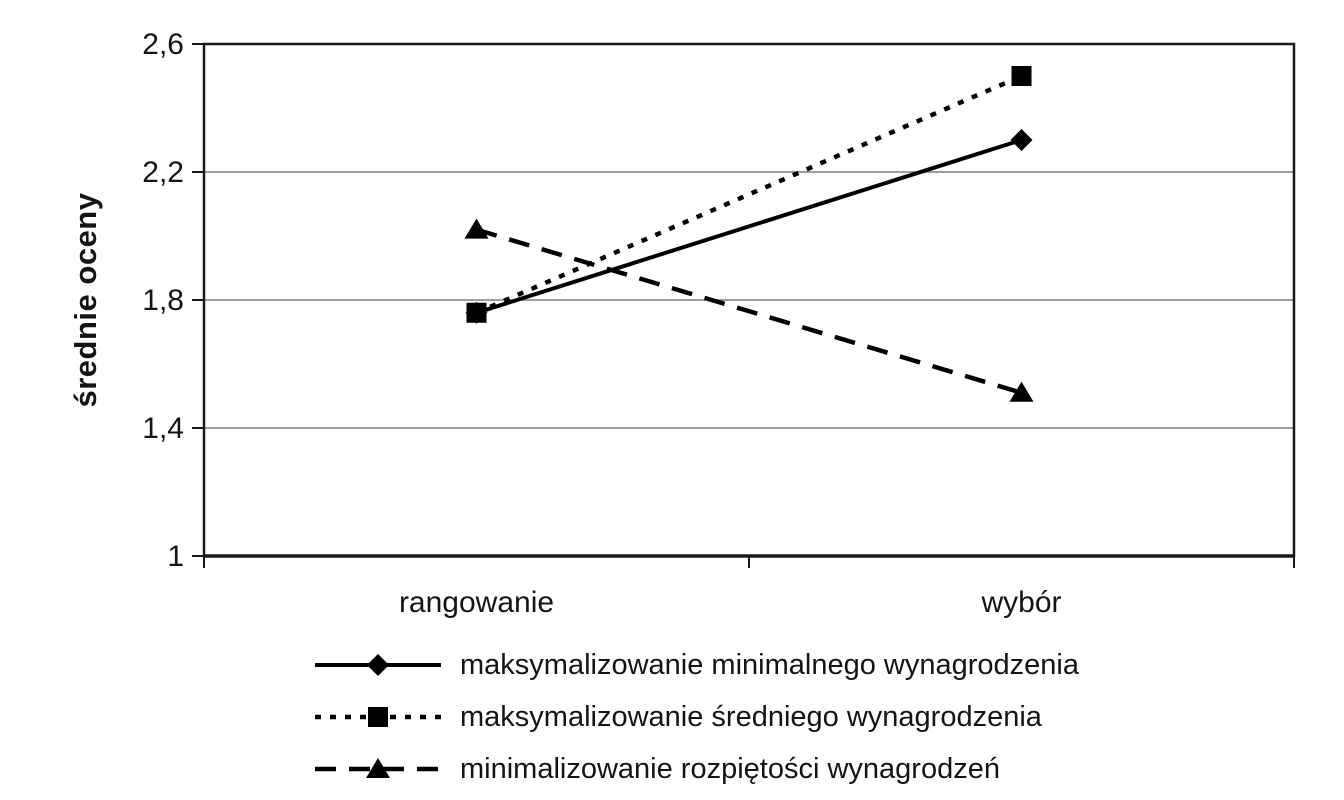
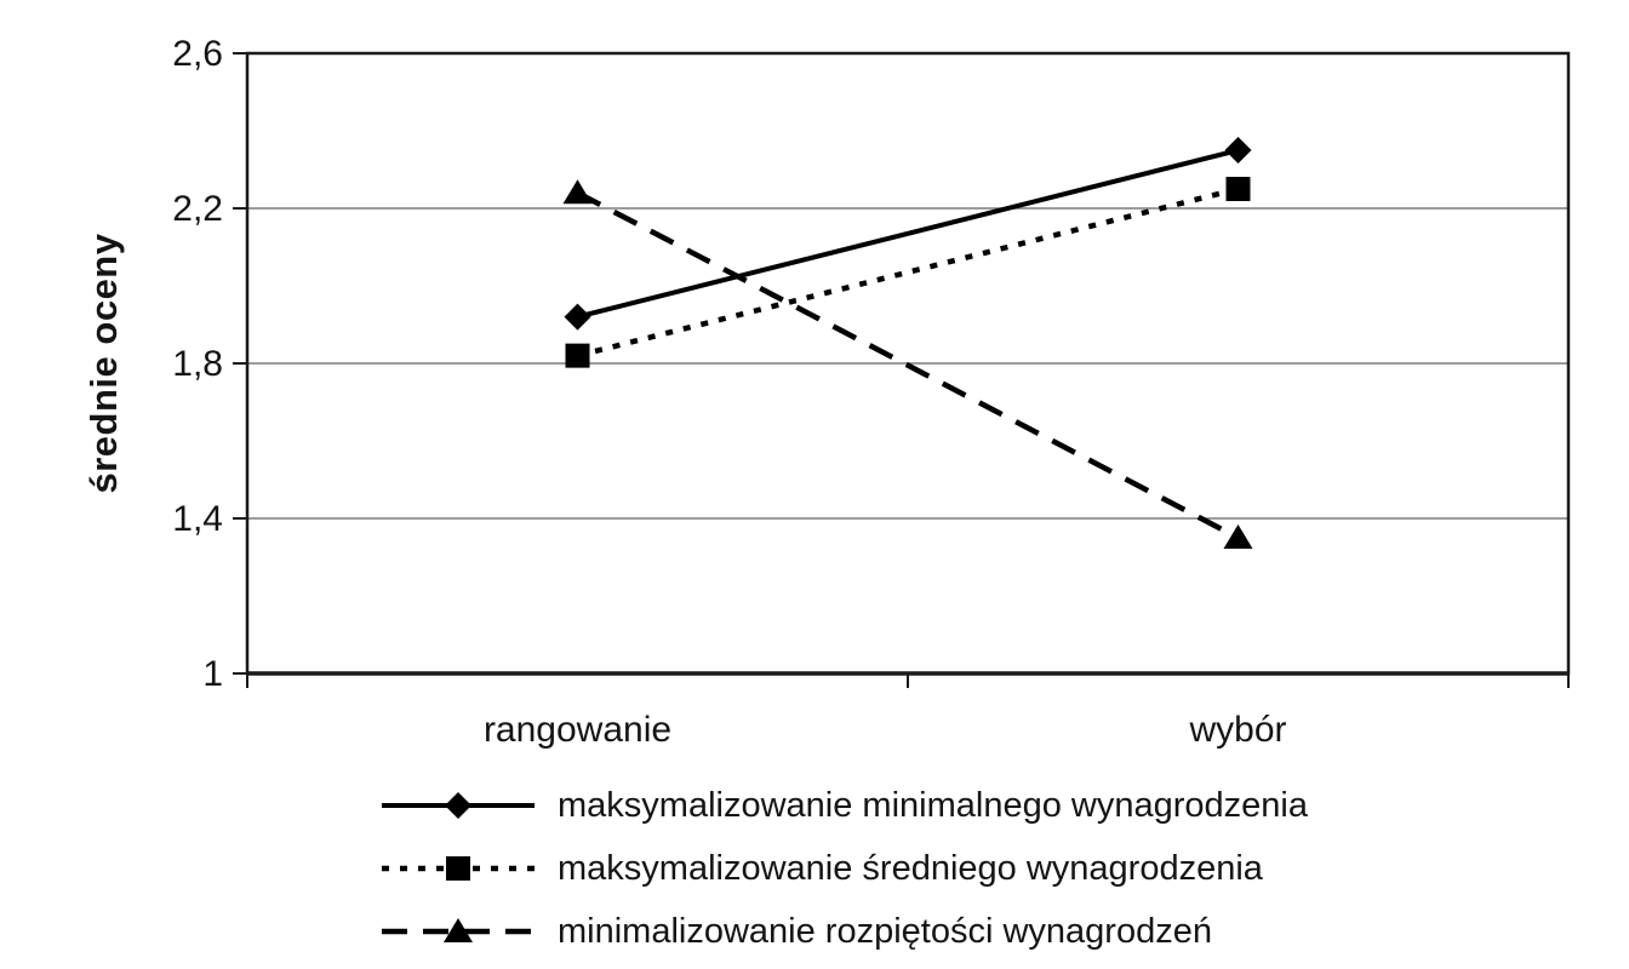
maksymalizowanie minimalnego wynagrodzenia/rangowanie: 1,76 -> 1,92
maksymalizowanie średniego wynagrodzenia/rangowanie: 1,76 -> 1,82
minimalizowanie rozpiętości wynagrodzeń/rangowanie: 2,02 -> 2,24
maksymalizowanie minimalnego wynagrodzenia/wybór: 2,30 -> 2,35
maksymalizowanie średniego wynagrodzenia/wybór: 2,50 -> 2,25
minimalizowanie rozpiętości wynagrodzeń/wybór: 1,51 -> 1,35
